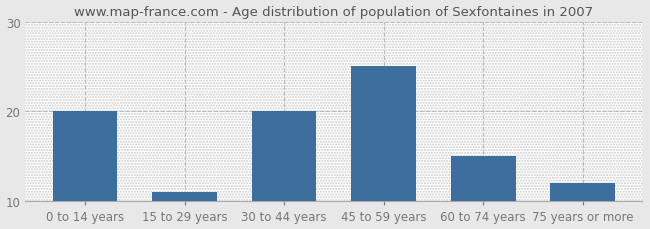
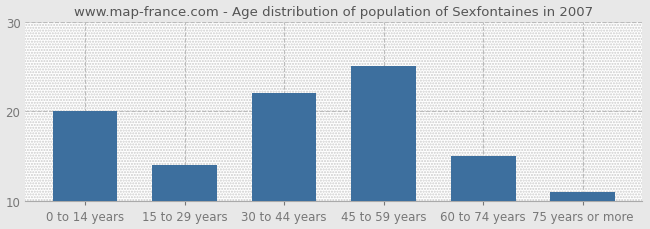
15 to 29 years: 11 -> 14
30 to 44 years: 20 -> 22
75 years or more: 12 -> 11
